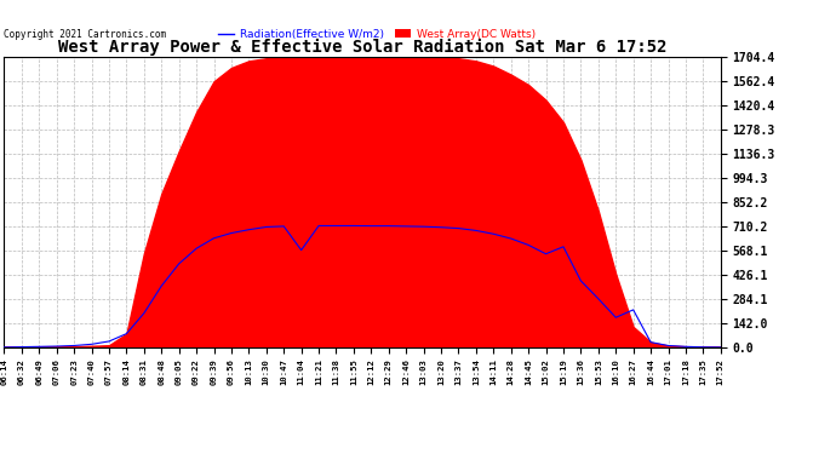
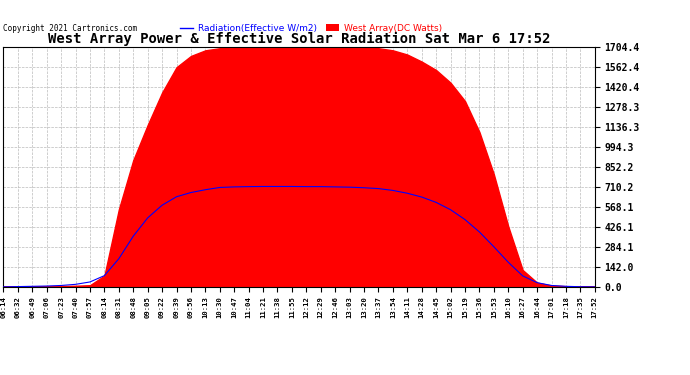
Radiation(Effective W/m2)/11:04: 570 -> 710
Radiation(Effective W/m2)/15:19: 590 -> 480
Radiation(Effective W/m2)/16:27: 220 -> 80
